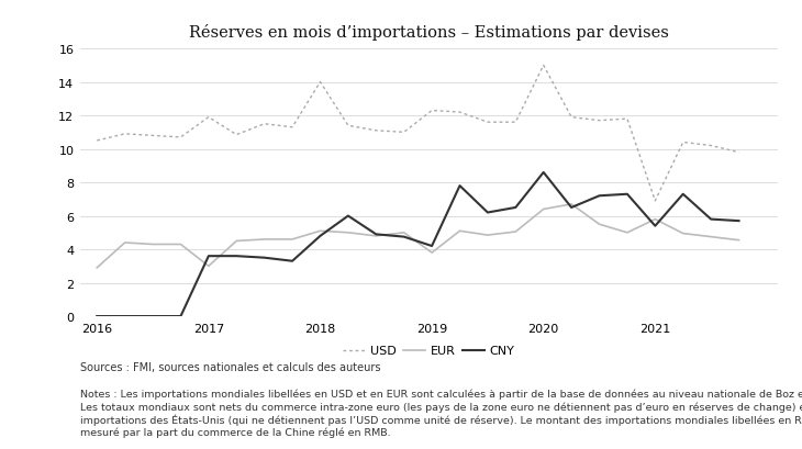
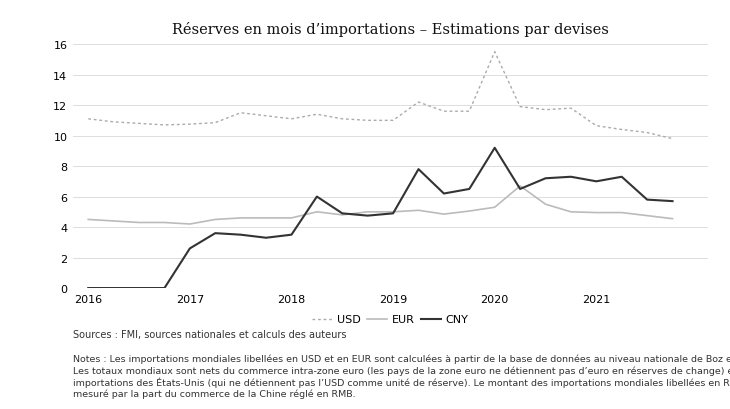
USD/2016: 10.5 -> 11.1
EUR/2016: 2.9 -> 4.5
USD/2017: 11.9 -> 10.8
EUR/2017: 3.0 -> 4.2
CNY/2017: 3.6 -> 2.6
USD/2018: 14.0 -> 11.1
EUR/2018: 5.1 -> 4.6
CNY/2018: 4.8 -> 3.5
USD/2019: 12.3 -> 11.0
EUR/2019: 3.8 -> 5.0
CNY/2019: 4.2 -> 4.9
USD/2020: 15.0 -> 15.5
EUR/2020: 6.4 -> 5.3
CNY/2020: 8.6 -> 9.2
USD/2021: 6.9 -> 10.7
EUR/2021: 5.8 -> 5.0
CNY/2021: 5.4 -> 7.0
